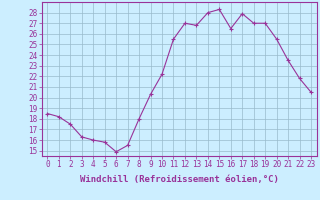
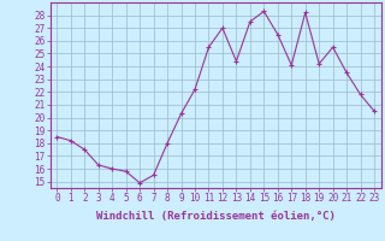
13: 26.8 -> 24.4
14: 28.0 -> 27.5
17: 27.9 -> 24.1
18: 27.0 -> 28.2
19: 27.0 -> 24.2
